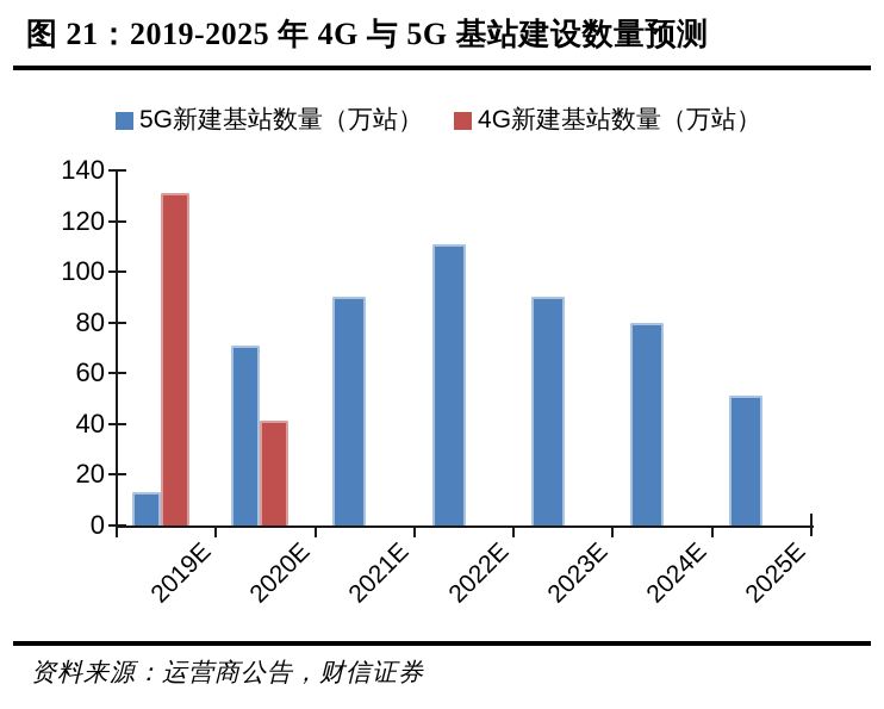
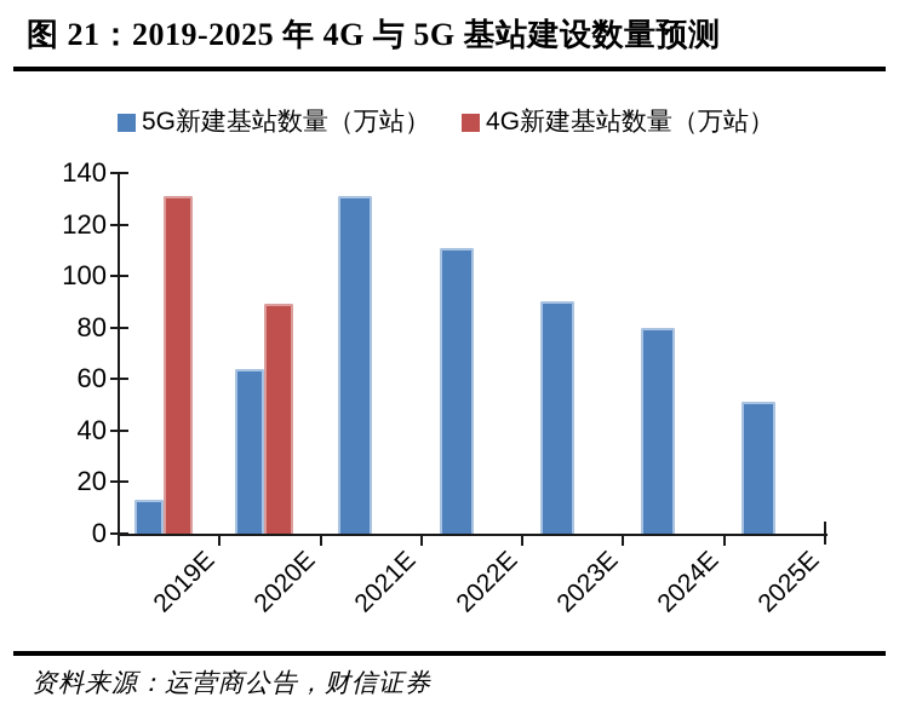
5G新建基站数量（万站）/2020E: 71 -> 64
4G新建基站数量（万站）/2020E: 41 -> 89
5G新建基站数量（万站）/2021E: 90 -> 131
